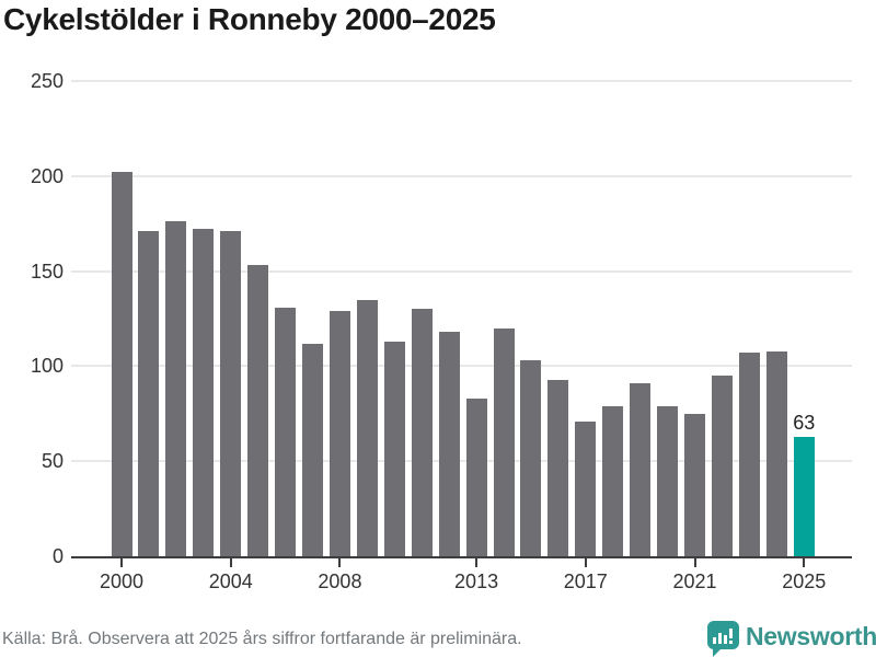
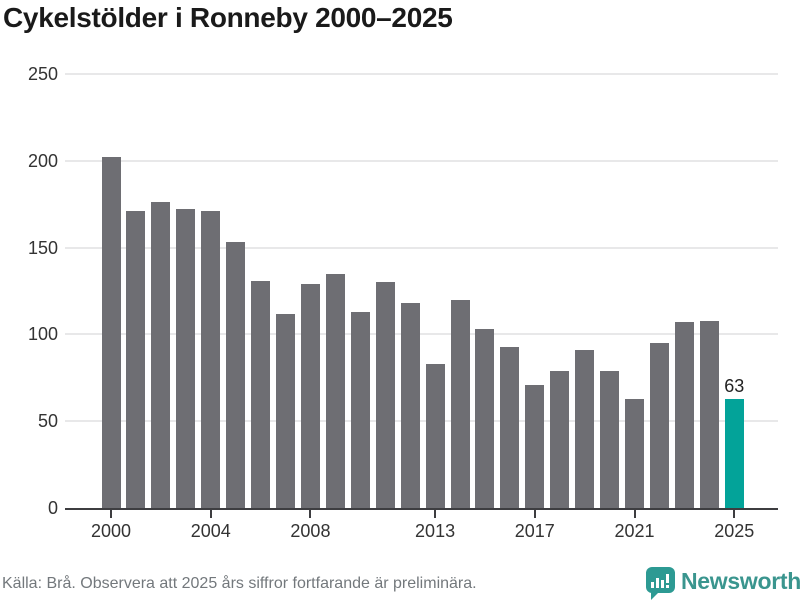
2021: 75 -> 63
